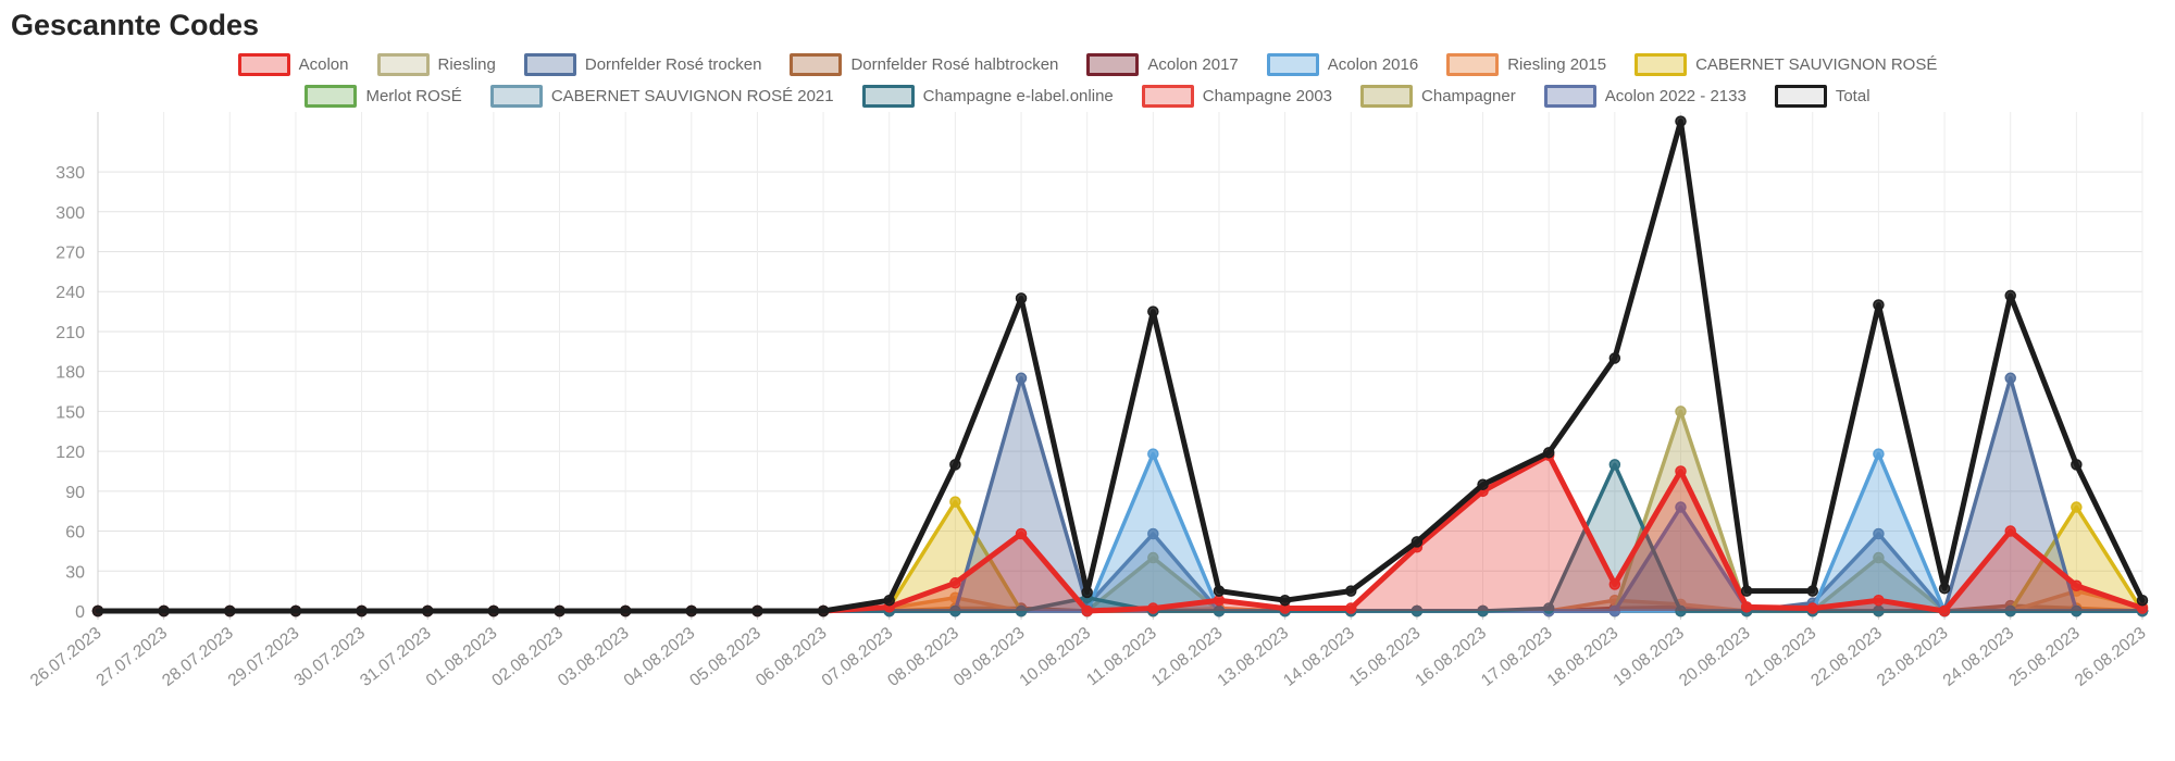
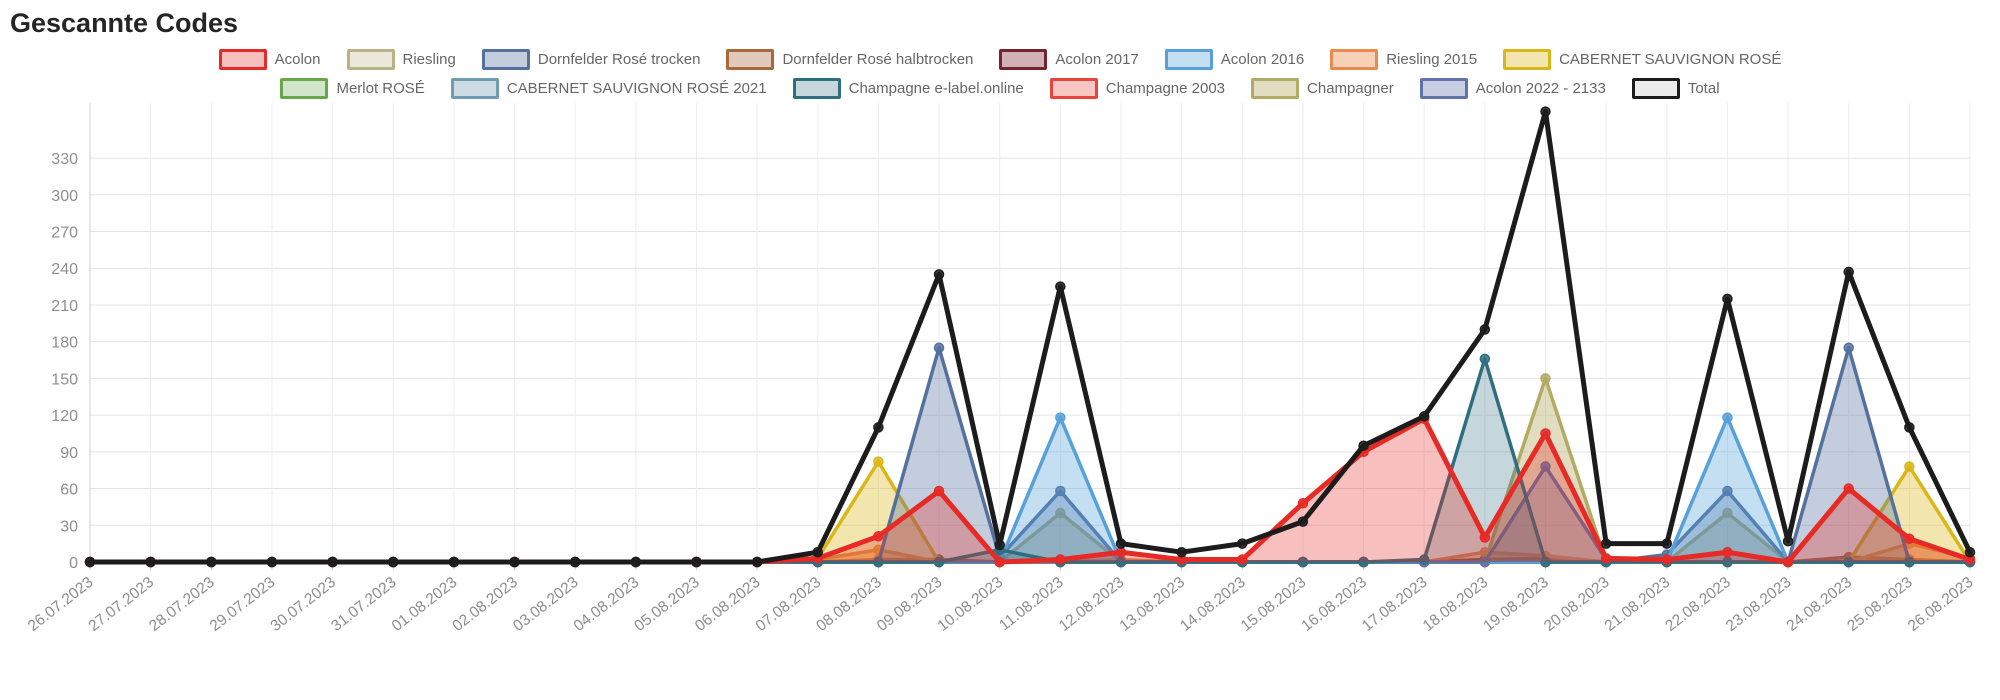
Total/15.08.2023: 52 -> 33
Champagne e-label.online/18.08.2023: 110 -> 166
Total/22.08.2023: 230 -> 215
